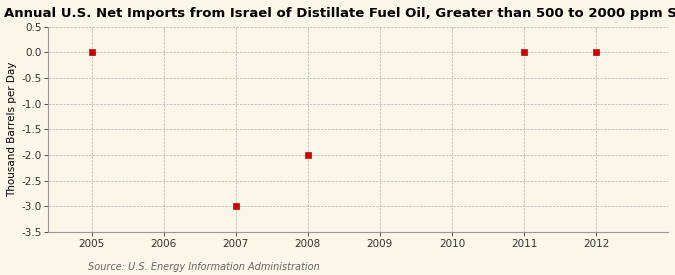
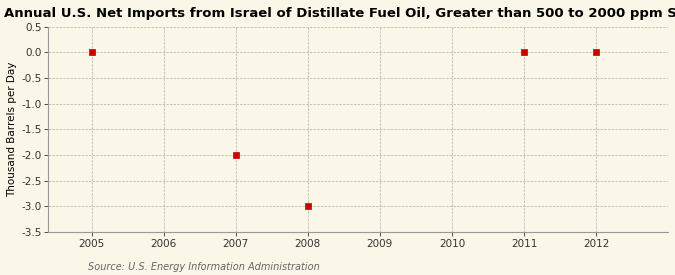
2007: -3 -> -2
2008: -2 -> -3
